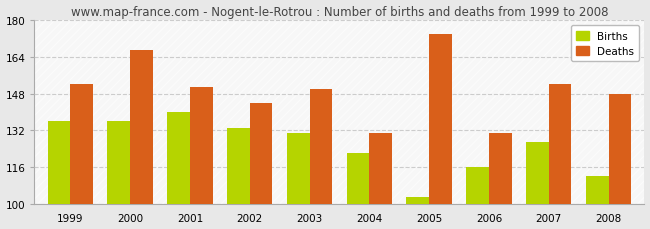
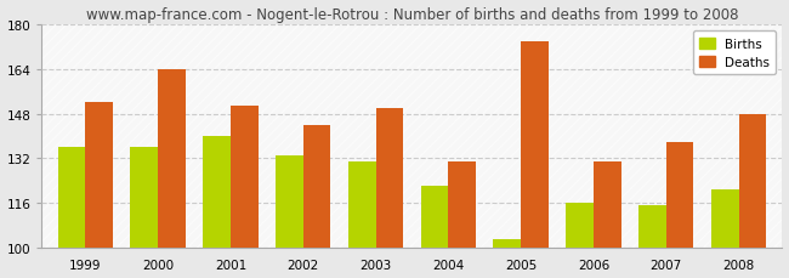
Deaths/2000: 167 -> 164
Births/2007: 127 -> 115
Deaths/2007: 152 -> 138
Births/2008: 112 -> 121
